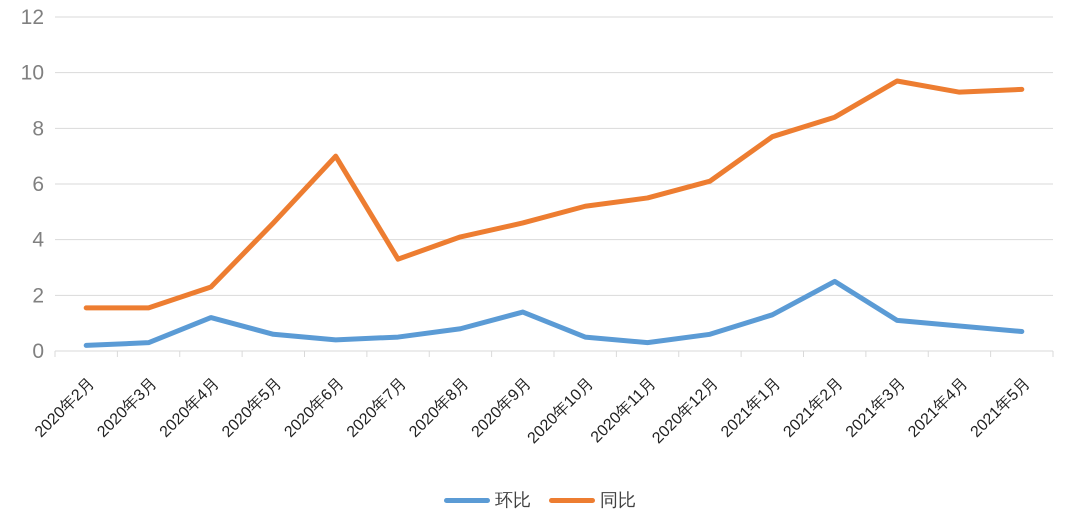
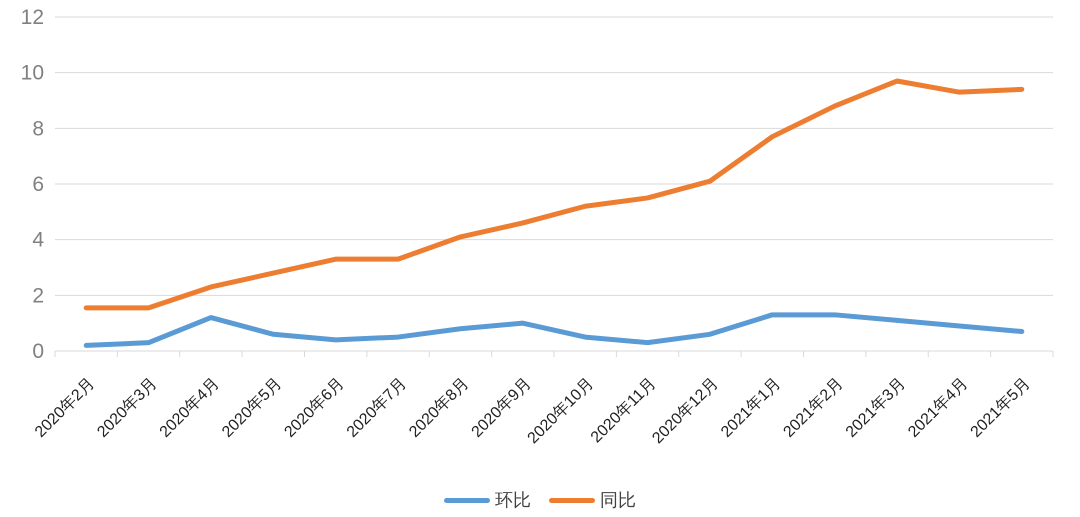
同比/2020年5月: 4.6 -> 2.8
同比/2020年6月: 7.0 -> 3.3
环比/2020年9月: 1.4 -> 1.0
环比/2021年2月: 2.5 -> 1.3
同比/2021年2月: 8.4 -> 8.8
